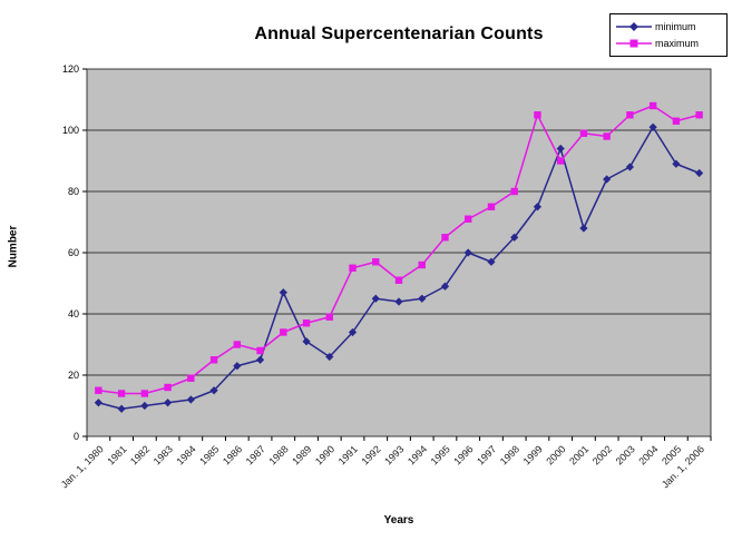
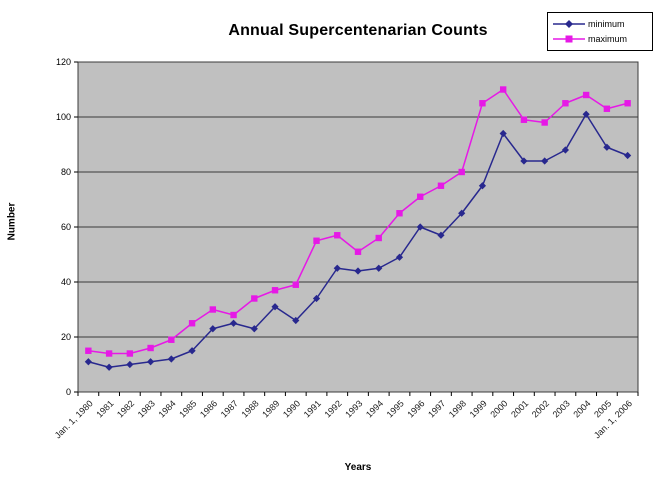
minimum/1988: 47 -> 23
maximum/2000: 90 -> 110
minimum/2001: 68 -> 84
